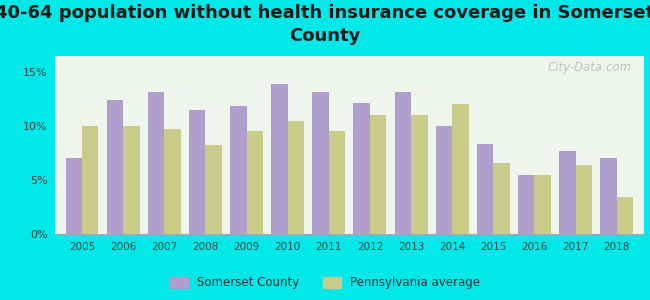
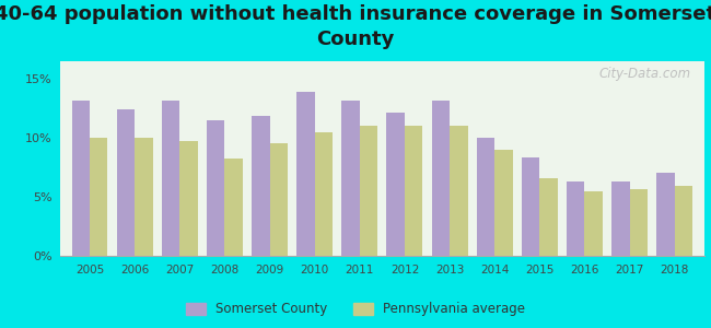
Somerset County/2005: 7.0% -> 13.1%
Pennsylvania average/2011: 9.5% -> 11.0%
Pennsylvania average/2014: 12.0% -> 9.0%
Somerset County/2016: 5.5% -> 6.3%
Somerset County/2017: 7.7% -> 6.3%
Pennsylvania average/2017: 6.4% -> 5.6%
Pennsylvania average/2018: 3.4% -> 5.9%
